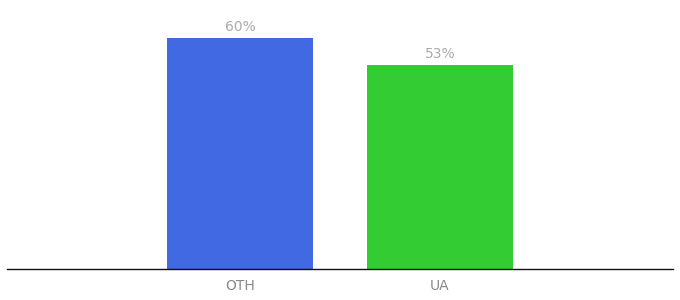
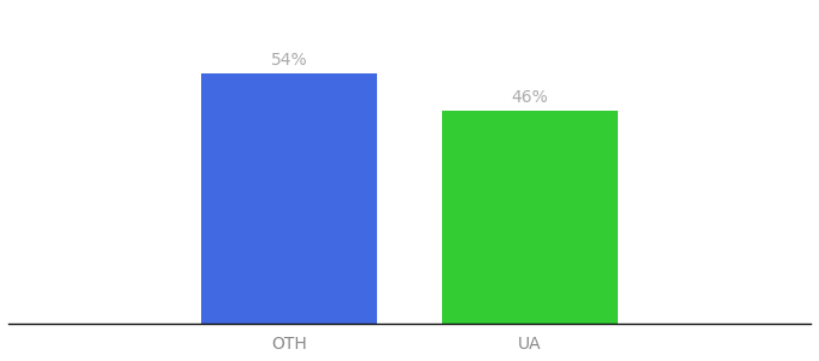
OTH: 60% -> 54%
UA: 53% -> 46%
